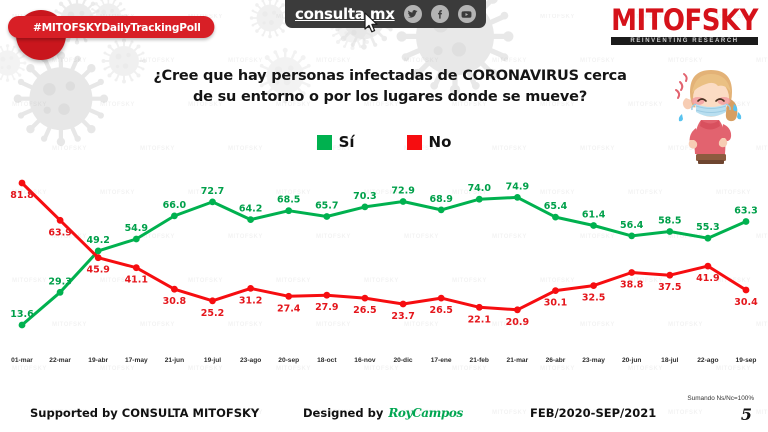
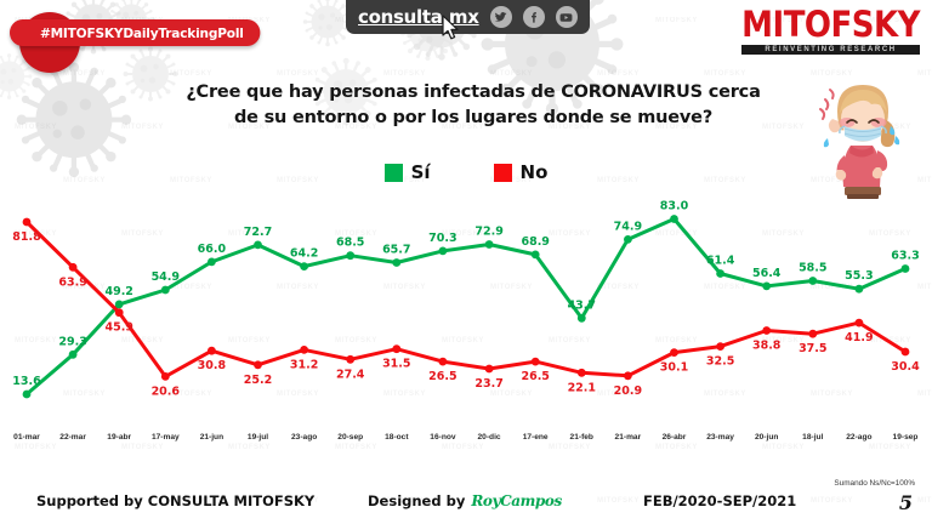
No/17-may: 41.1 -> 20.6
No/18-oct: 27.9 -> 31.5
Sí/21-feb: 74.0 -> 43.7
Sí/26-abr: 65.4 -> 83.0
